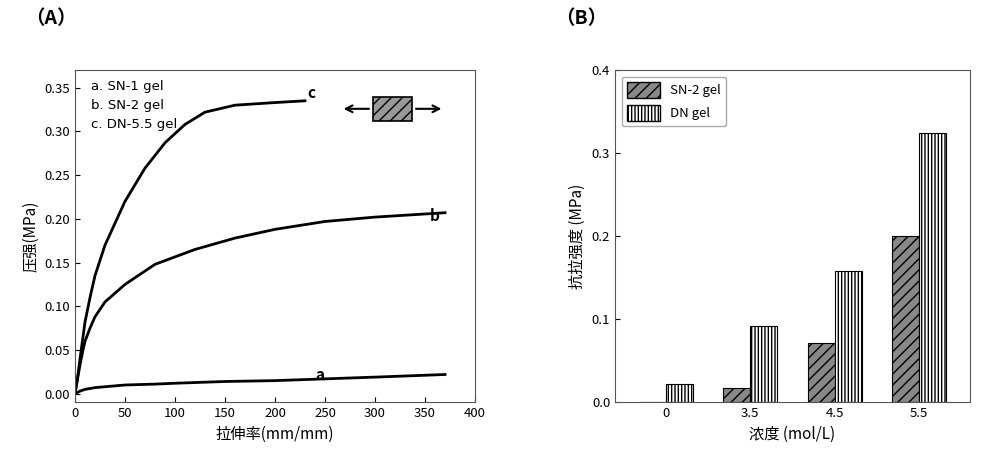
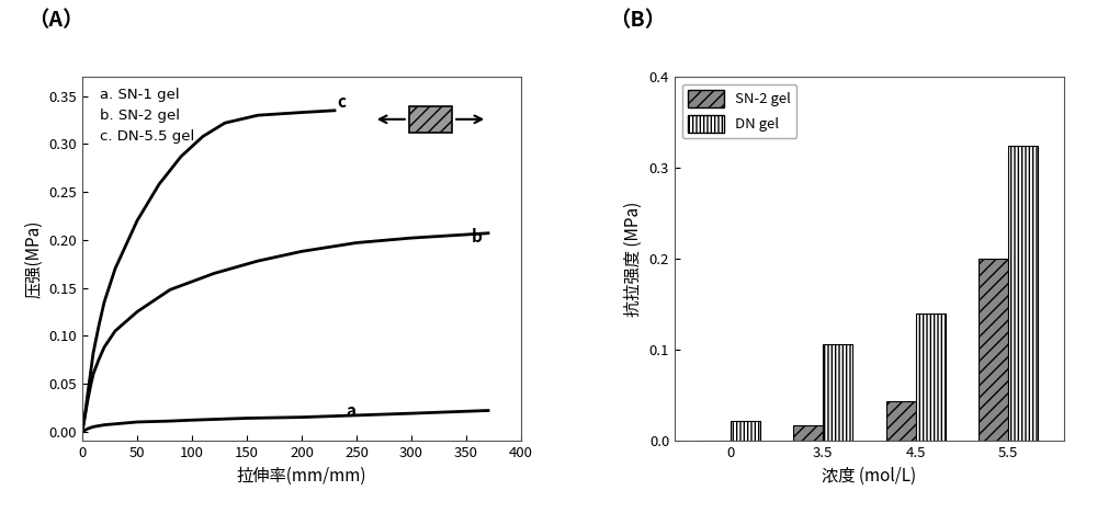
DN gel/3.5: 0.092 -> 0.106
SN-2 gel/4.5: 0.072 -> 0.044
DN gel/4.5: 0.158 -> 0.140
